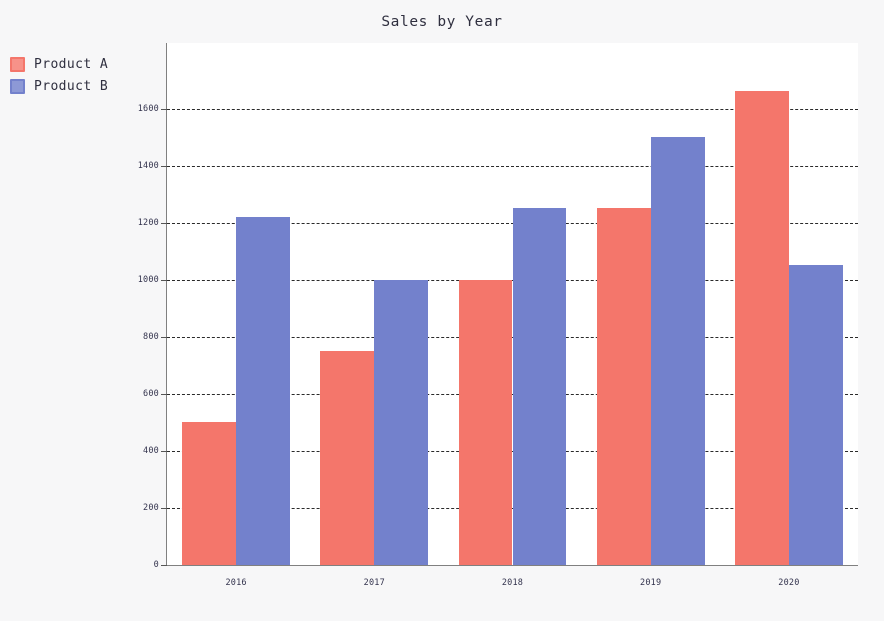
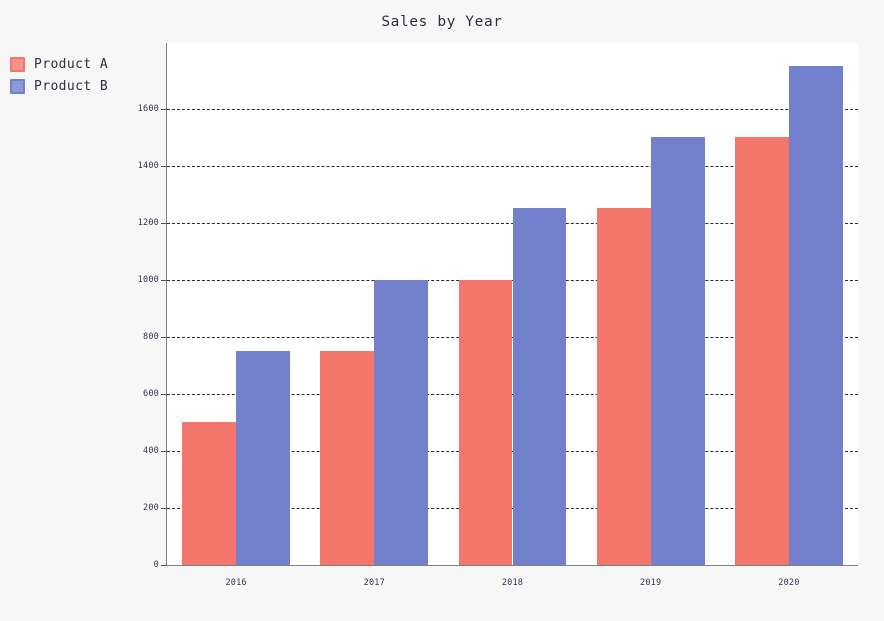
Product B/2016: 1220 -> 750
Product A/2020: 1660 -> 1500
Product B/2020: 1050 -> 1750
